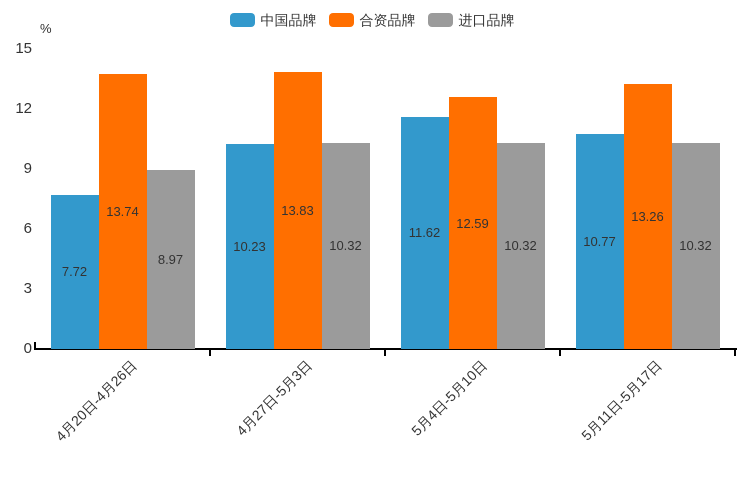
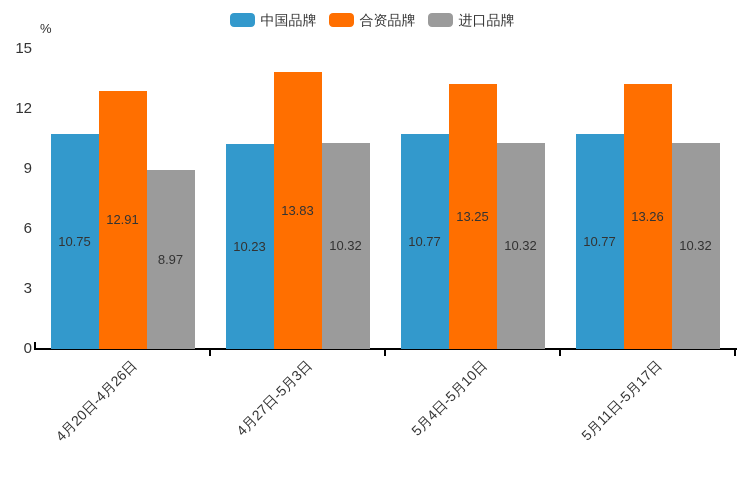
中国品牌/4月20日-4月26日: 7.72 -> 10.75
合资品牌/4月20日-4月26日: 13.74 -> 12.91
中国品牌/5月4日-5月10日: 11.62 -> 10.77
合资品牌/5月4日-5月10日: 12.59 -> 13.25
